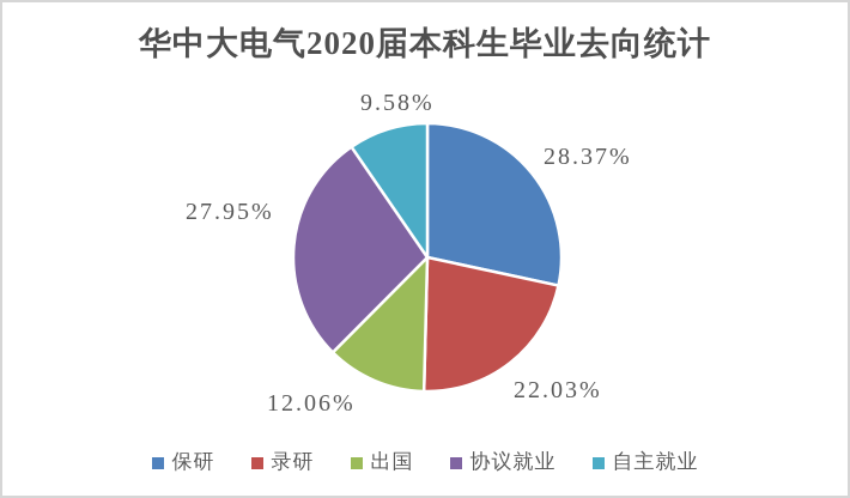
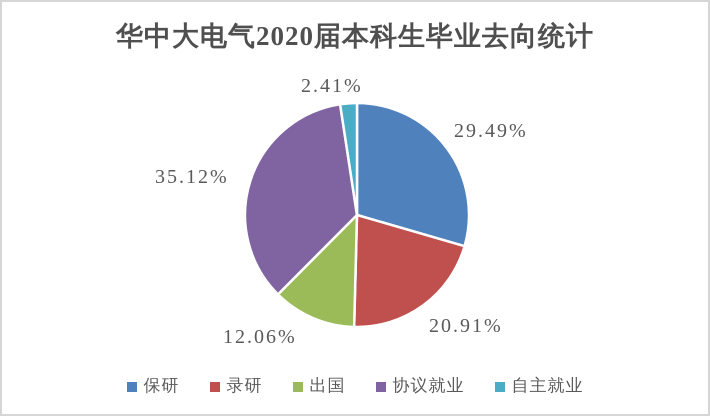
保研: 28.37% -> 29.49%
录研: 22.03% -> 20.91%
协议就业: 27.95% -> 35.12%
自主就业: 9.58% -> 2.41%
